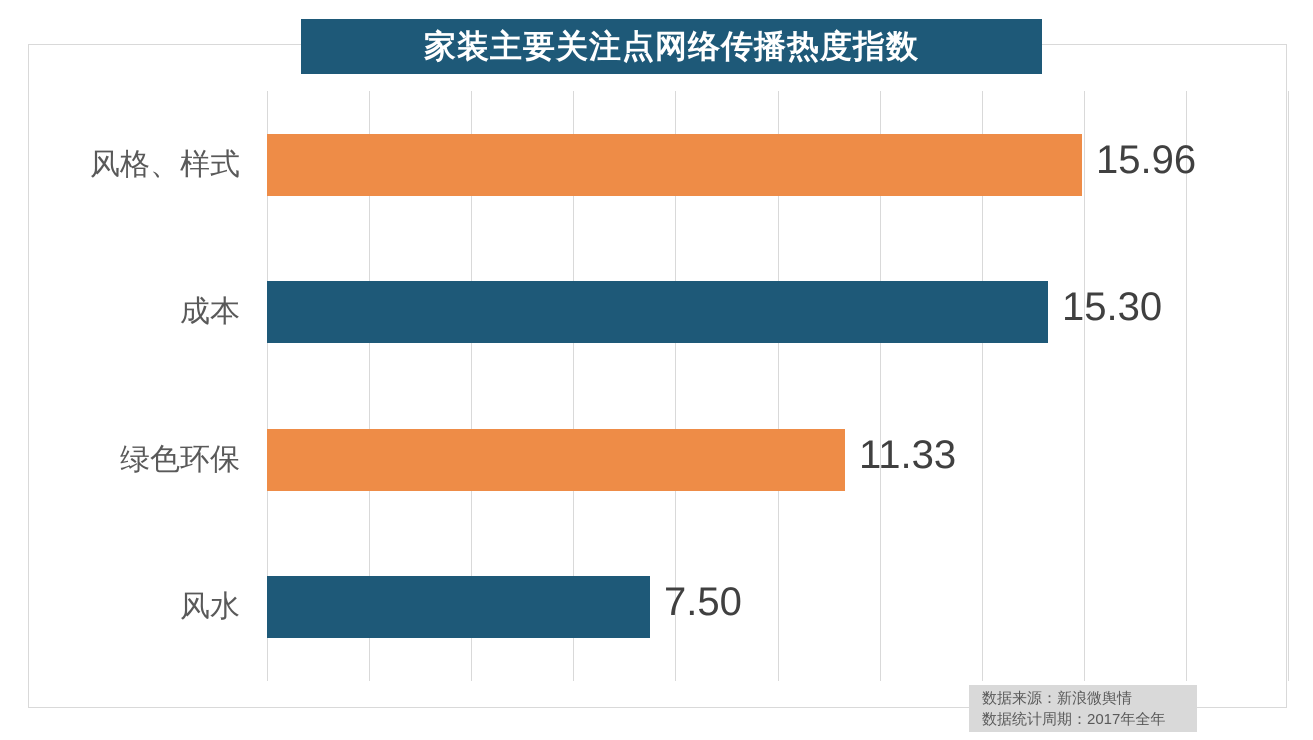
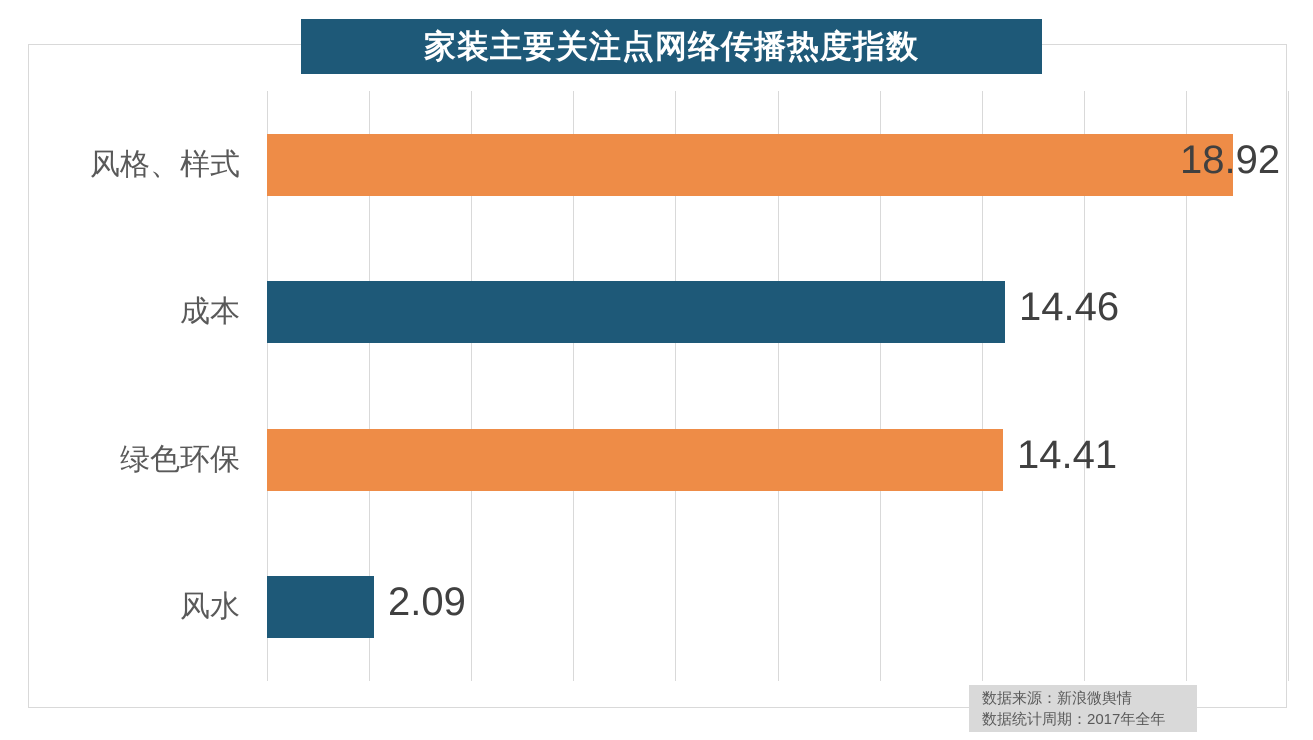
风格、样式: 15.96 -> 18.92
成本: 15.30 -> 14.46
绿色环保: 11.33 -> 14.41
风水: 7.50 -> 2.09
